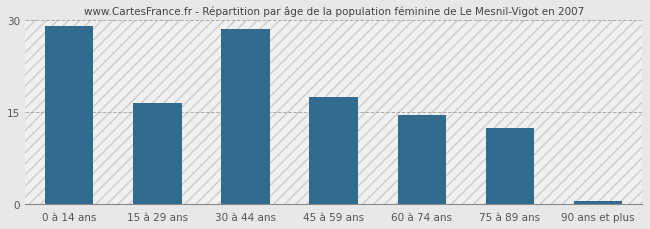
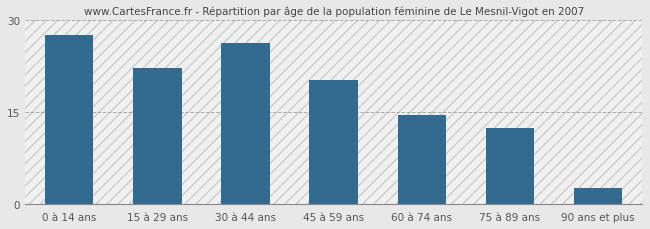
0 à 14 ans: 29.0 -> 27.6
15 à 29 ans: 16.5 -> 22.2
30 à 44 ans: 28.5 -> 26.2
45 à 59 ans: 17.5 -> 20.2
90 ans et plus: 0.5 -> 2.6
